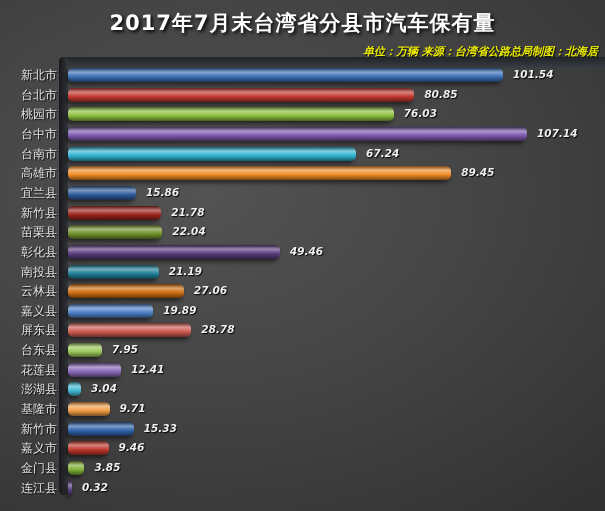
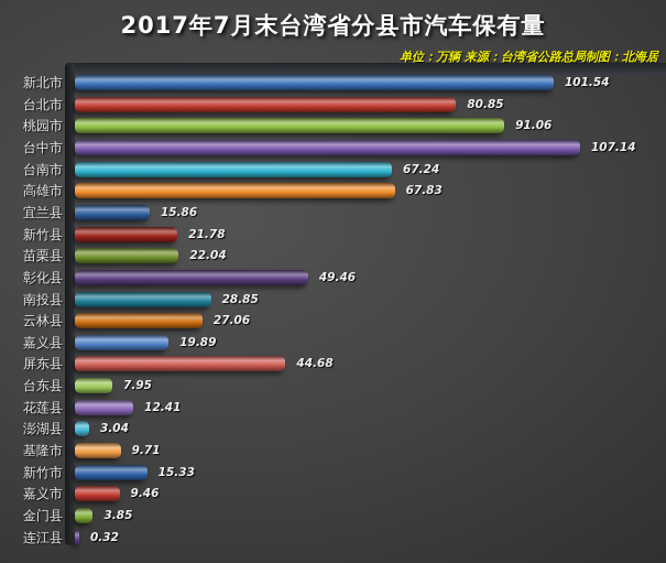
桃园市: 76.03 -> 91.06
高雄市: 89.45 -> 67.83
南投县: 21.19 -> 28.85
屏东县: 28.78 -> 44.68
